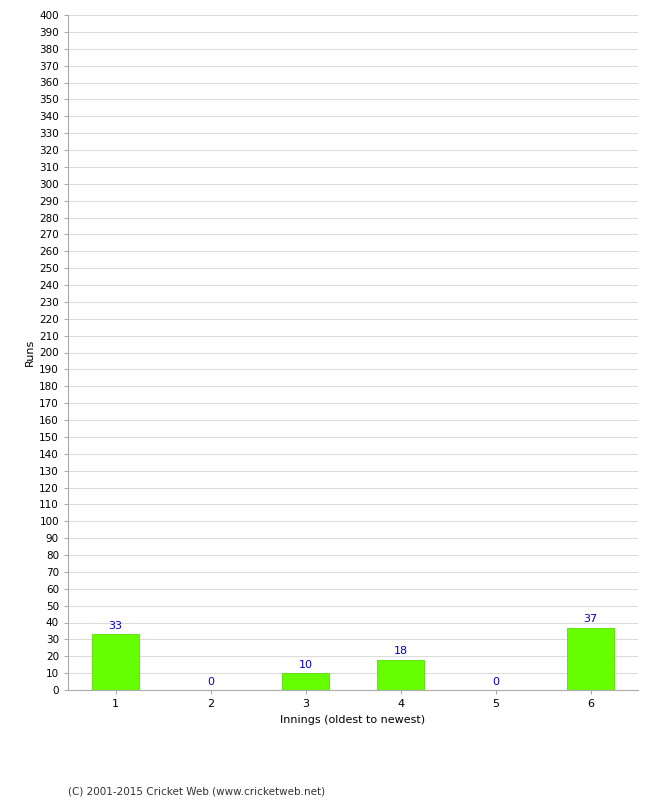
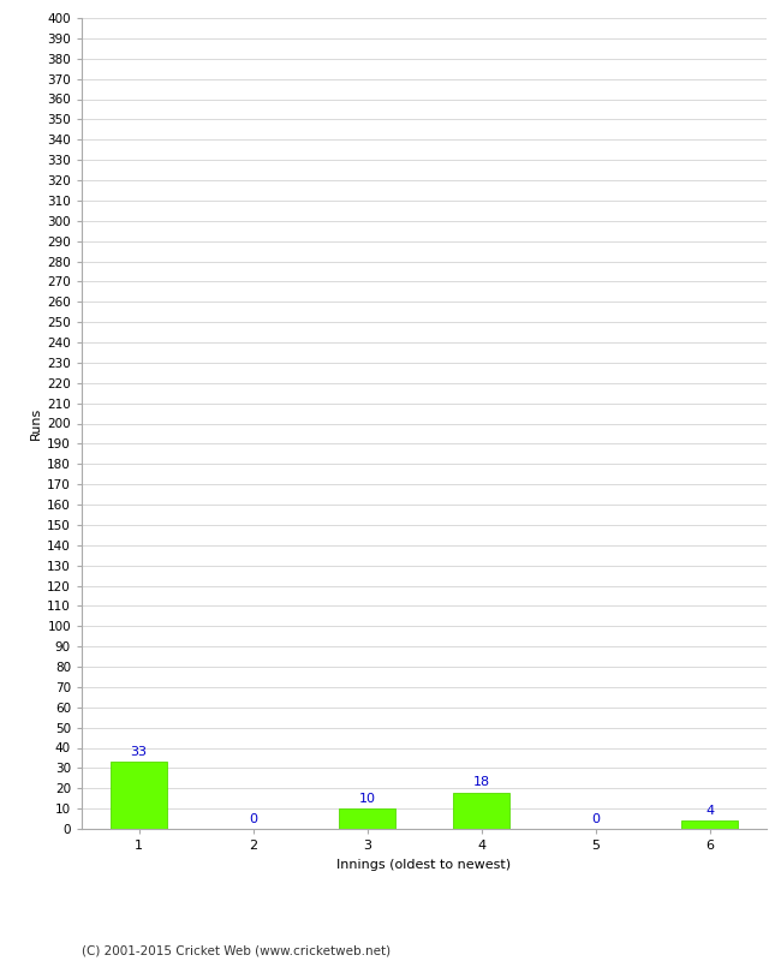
6: 37 -> 4
